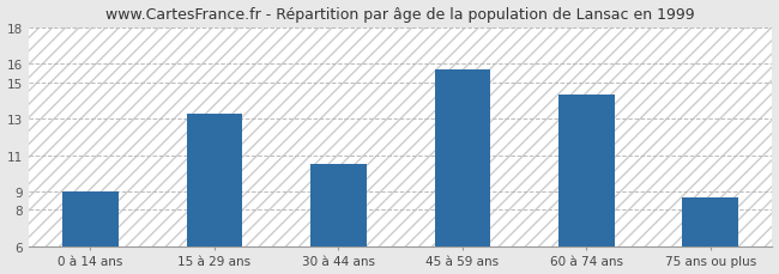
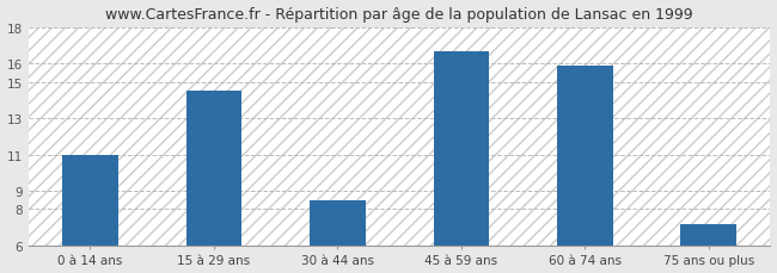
0 à 14 ans: 9.0 -> 11.0
15 à 29 ans: 13.3 -> 14.5
30 à 44 ans: 10.5 -> 8.5
45 à 59 ans: 15.7 -> 16.7
60 à 74 ans: 14.3 -> 15.9
75 ans ou plus: 8.7 -> 7.2
